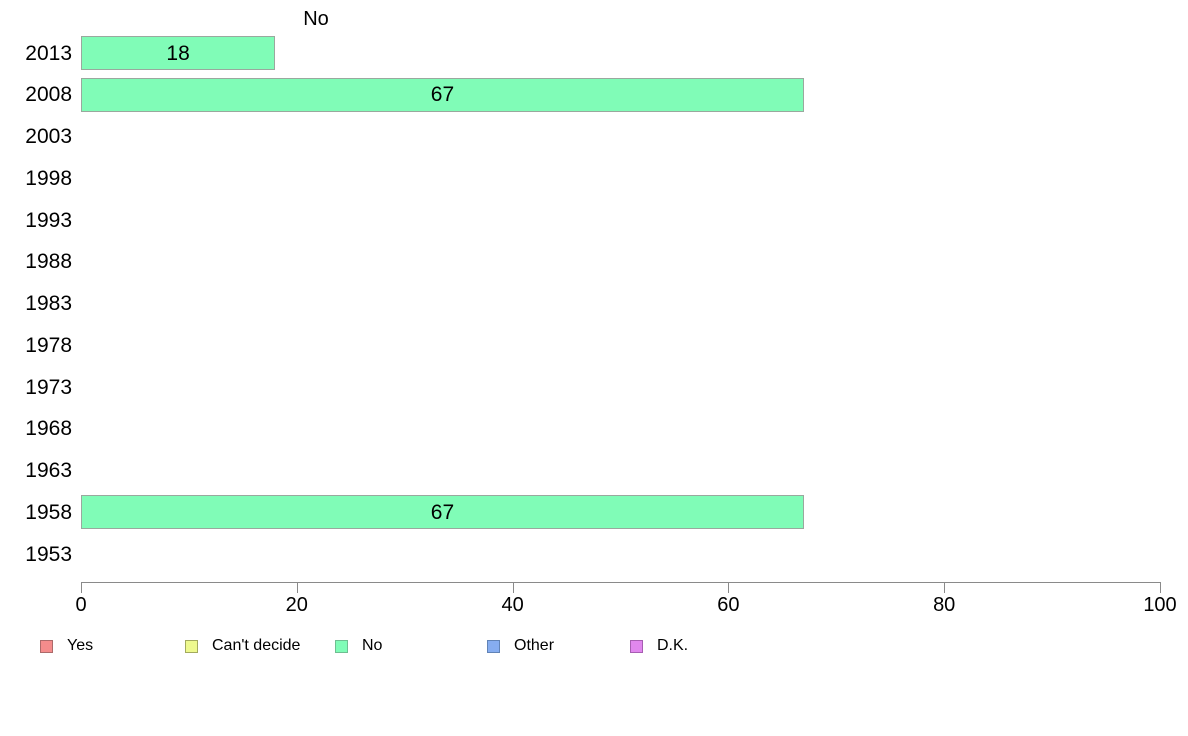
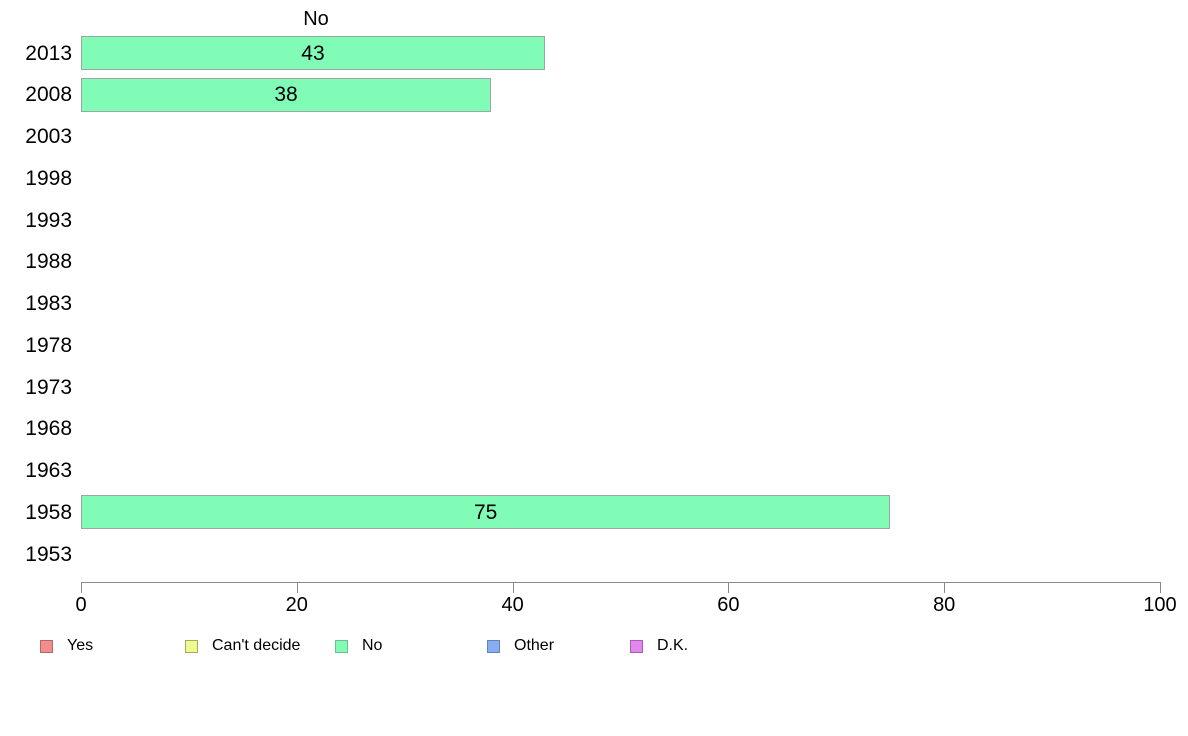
2013: 18 -> 43
2008: 67 -> 38
1958: 67 -> 75
